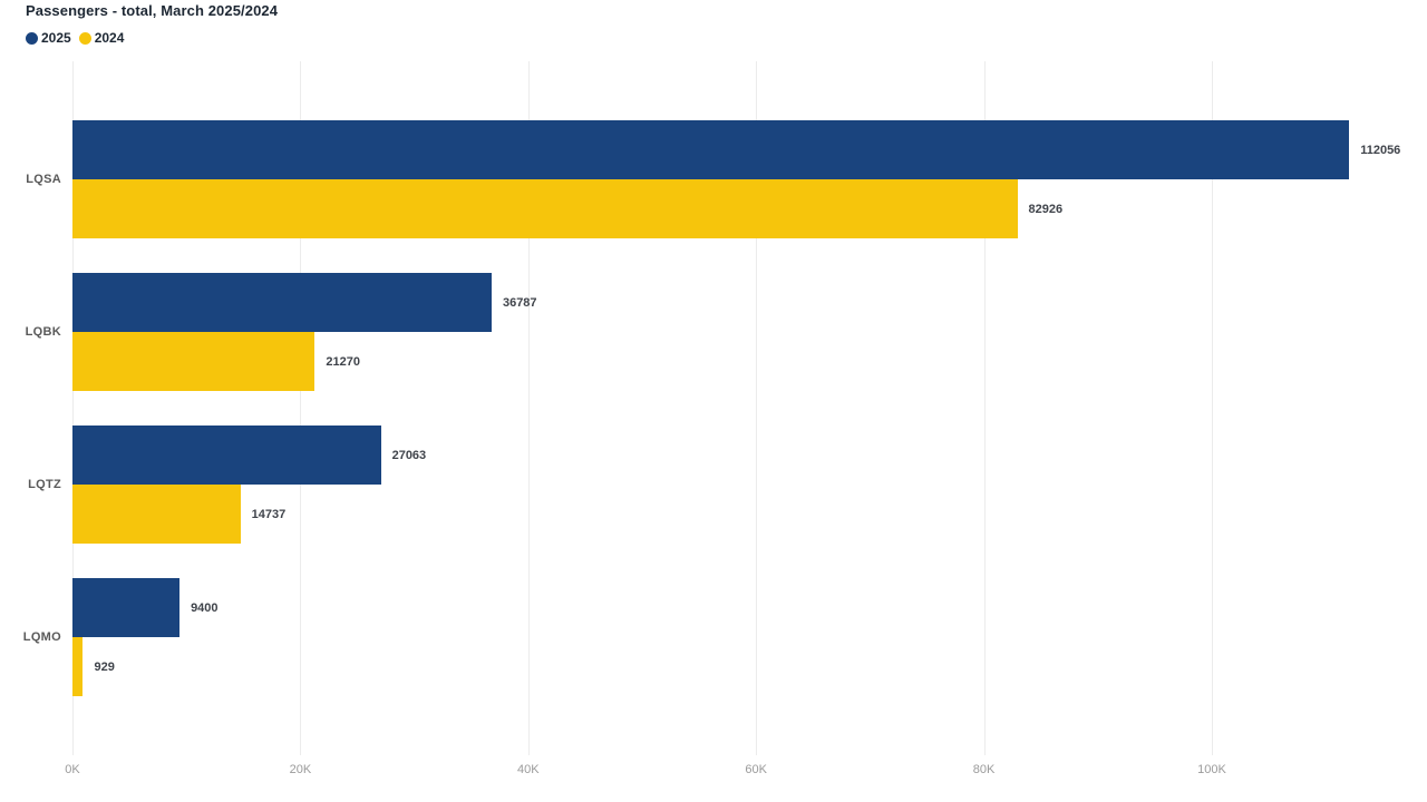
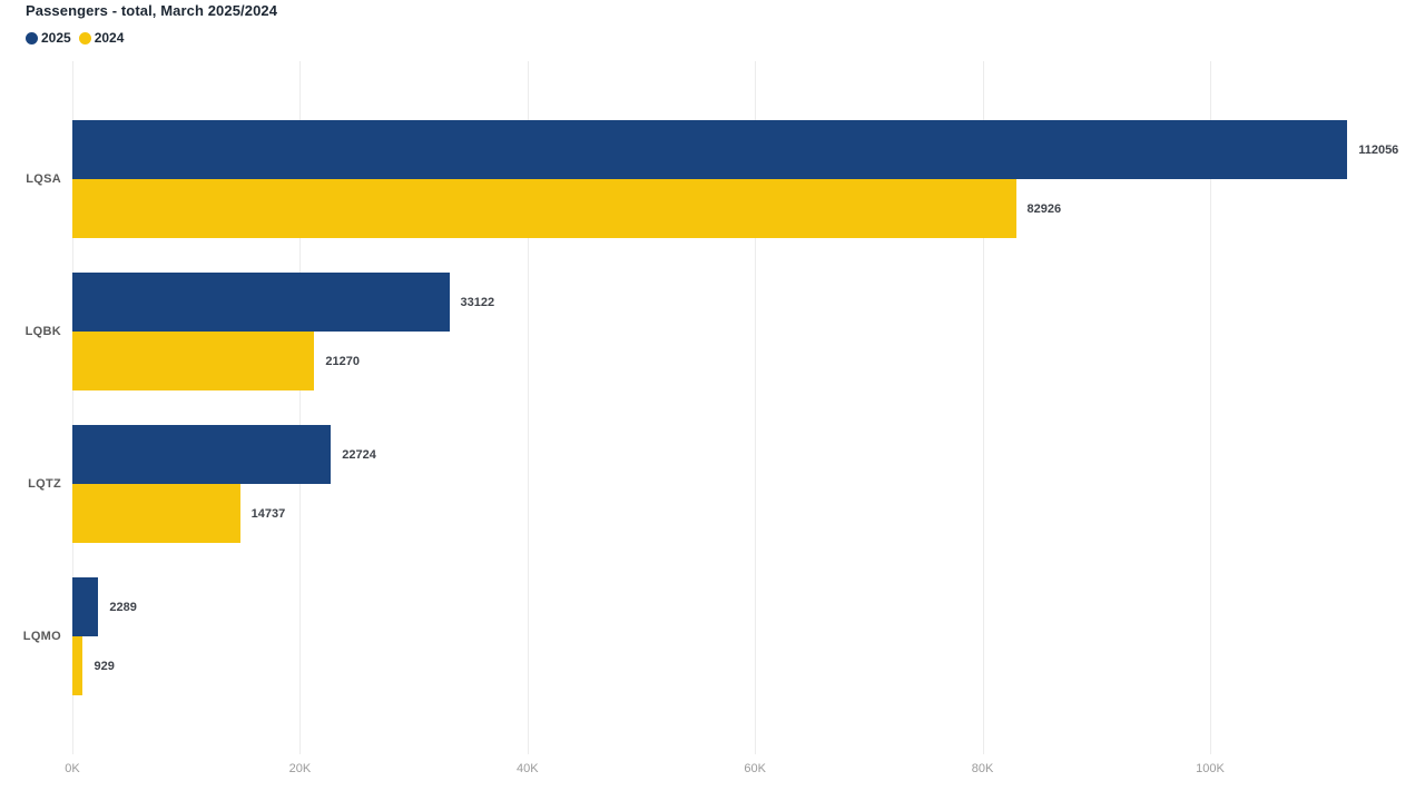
2025/LQBK: 36787 -> 33122
2025/LQTZ: 27063 -> 22724
2025/LQMO: 9400 -> 2289
